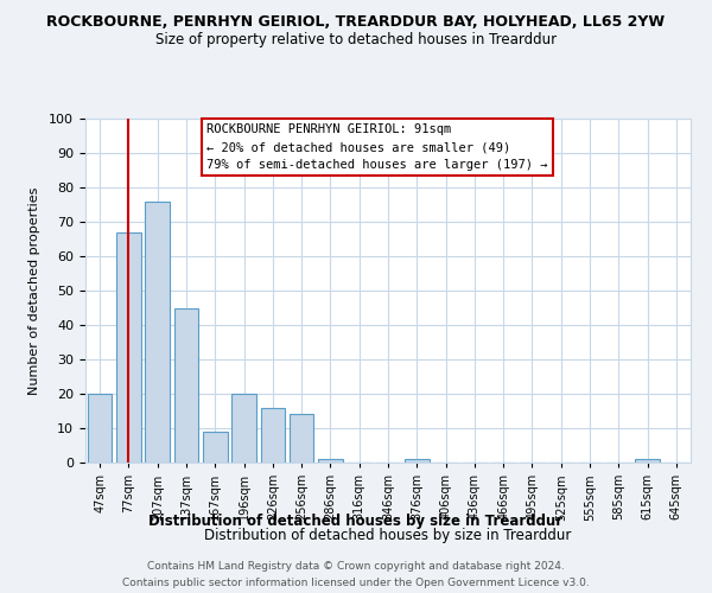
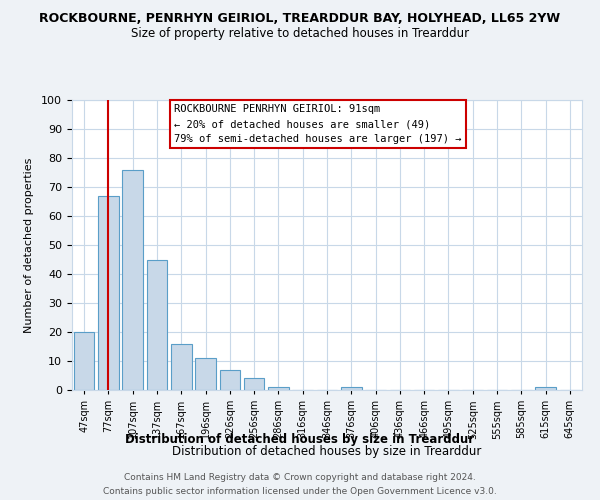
167sqm: 9 -> 16
196sqm: 20 -> 11
226sqm: 16 -> 7
256sqm: 14 -> 4
